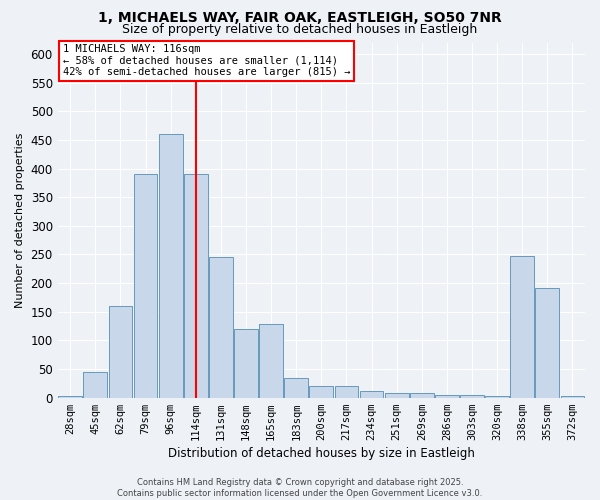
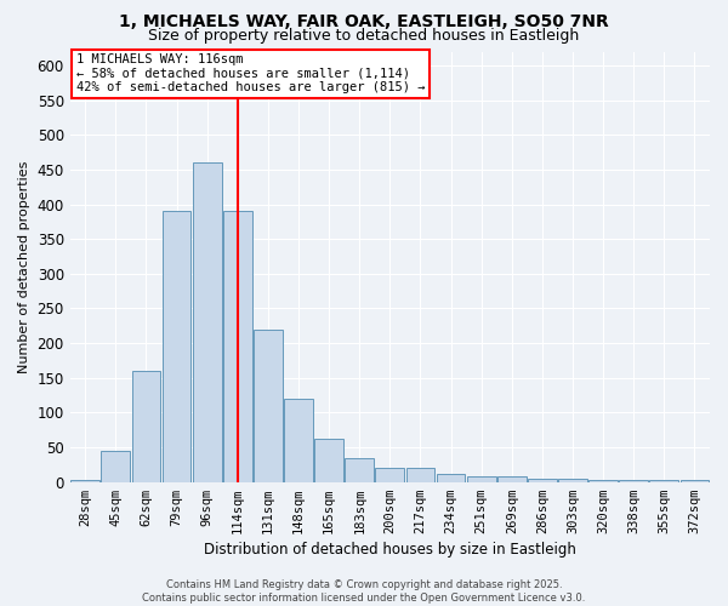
131sqm: 246 -> 220
165sqm: 128 -> 63
338sqm: 248 -> 3
355sqm: 192 -> 3
